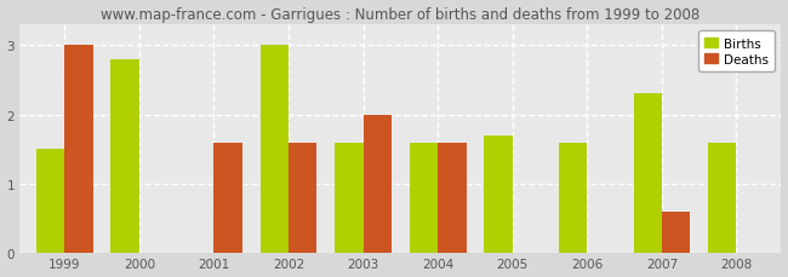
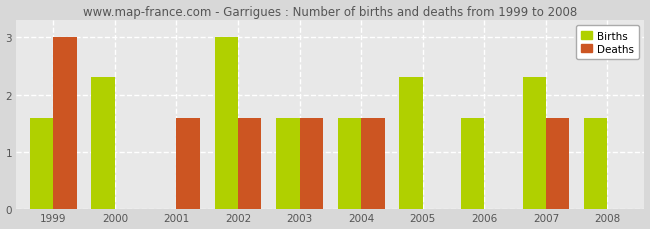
Births/1999: 1.5 -> 1.6
Births/2000: 2.8 -> 2.3
Deaths/2003: 2.0 -> 1.6
Births/2005: 1.7 -> 2.3
Deaths/2007: 0.6 -> 1.6
